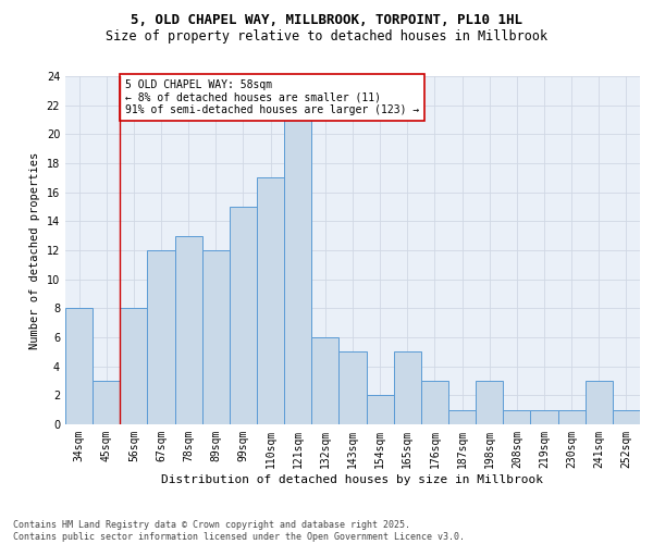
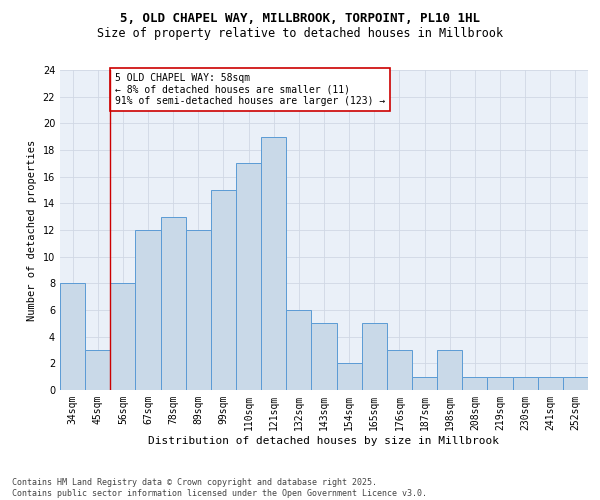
121sqm: 21 -> 19
241sqm: 3 -> 1
